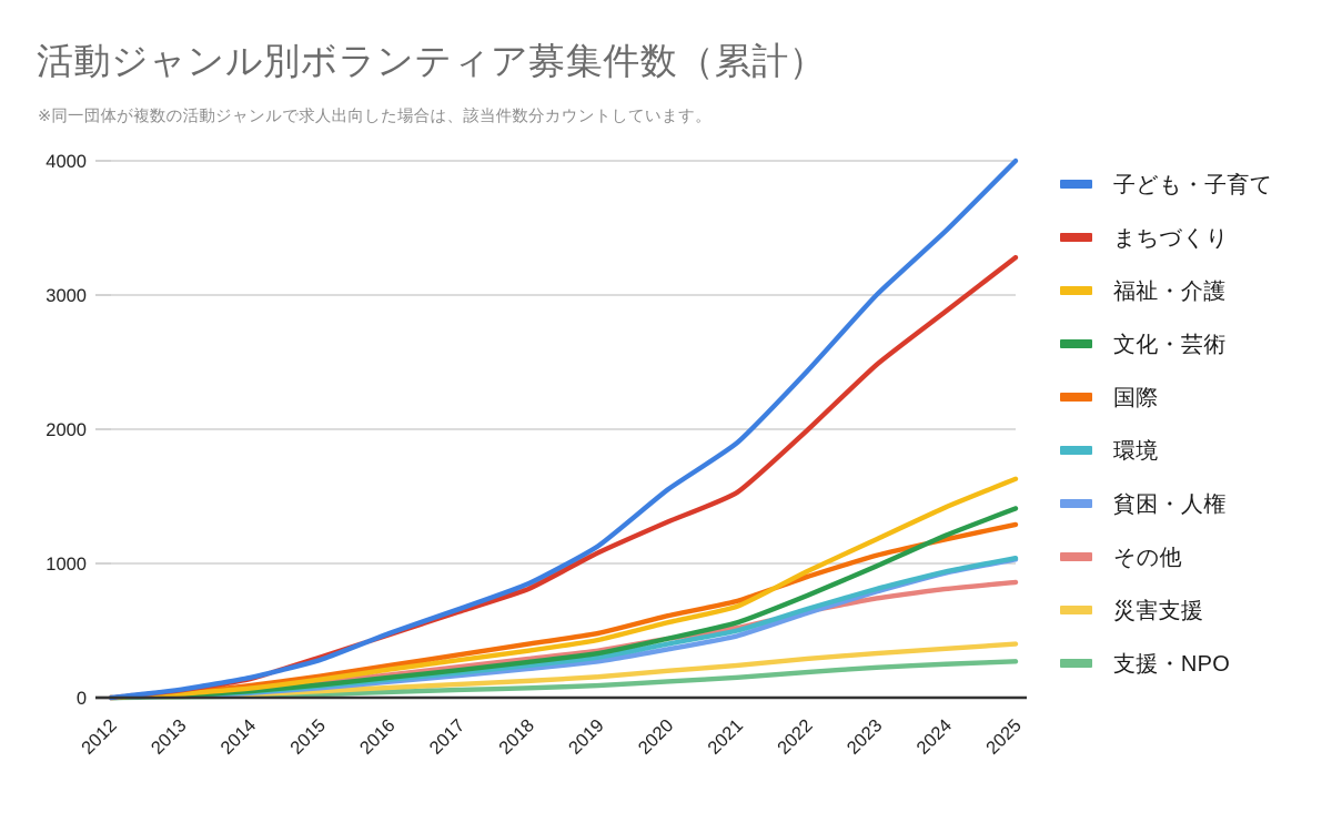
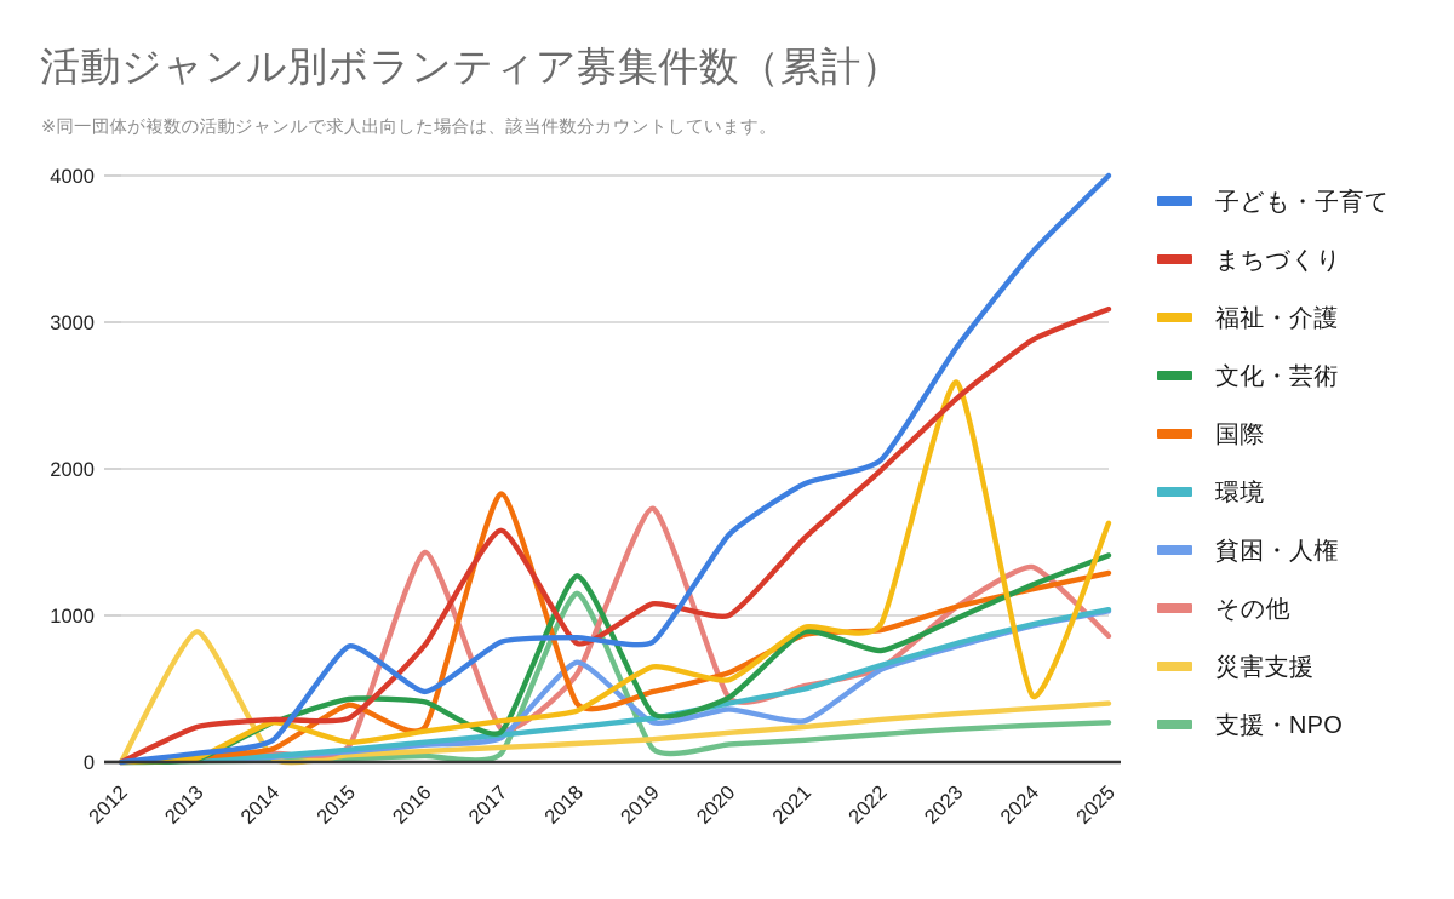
まちづくり/2013: 60 -> 240
災害支援/2013: 10 -> 890
まちづくり/2014: 140 -> 290
福祉・介護/2014: 70 -> 270
文化・芸術/2014: 50 -> 270
子ども・子育て/2015: 280 -> 790
文化・芸術/2015: 100 -> 430
国際/2015: 160 -> 390
まちづくり/2016: 470 -> 800
文化・芸術/2016: 150 -> 410
その他/2016: 170 -> 1430
子ども・子育て/2017: 660 -> 820
まちづくり/2017: 640 -> 1580
国際/2017: 320 -> 1830
文化・芸術/2018: 260 -> 1270
貧困・人権/2018: 220 -> 680
その他/2018: 290 -> 600
支援・NPO/2018: 70 -> 1150
子ども・子育て/2019: 1130 -> 820
福祉・介護/2019: 430 -> 650
その他/2019: 350 -> 1730
まちづくり/2020: 1310 -> 1000
福祉・介護/2021: 680 -> 920
文化・芸術/2021: 560 -> 890
国際/2021: 720 -> 870
貧困・人権/2021: 460 -> 280
子ども・子育て/2022: 2430 -> 2060
子ども・子育て/2023: 3000 -> 2830
福祉・介護/2023: 1180 -> 2590
その他/2023: 740 -> 1060
福祉・介護/2024: 1420 -> 450
その他/2024: 810 -> 1330
まちづくり/2025: 3280 -> 3090
